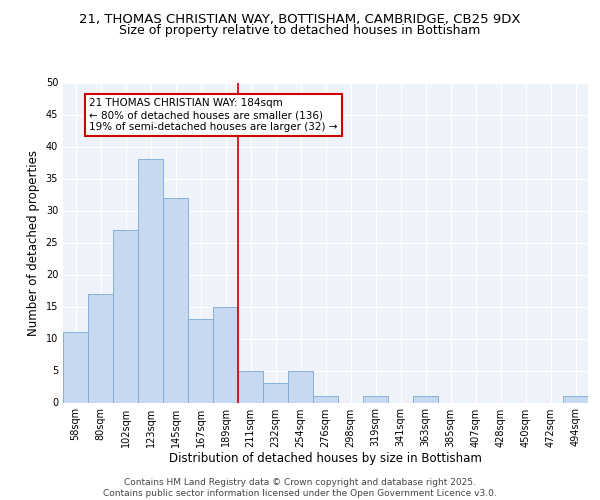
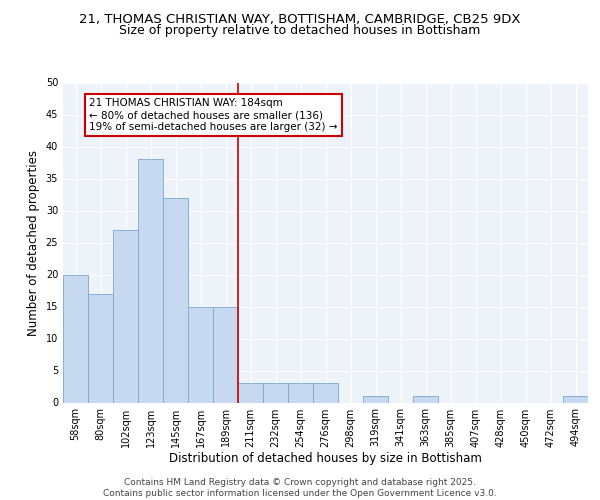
58sqm: 11 -> 20
167sqm: 13 -> 15
211sqm: 5 -> 3
254sqm: 5 -> 3
276sqm: 1 -> 3
